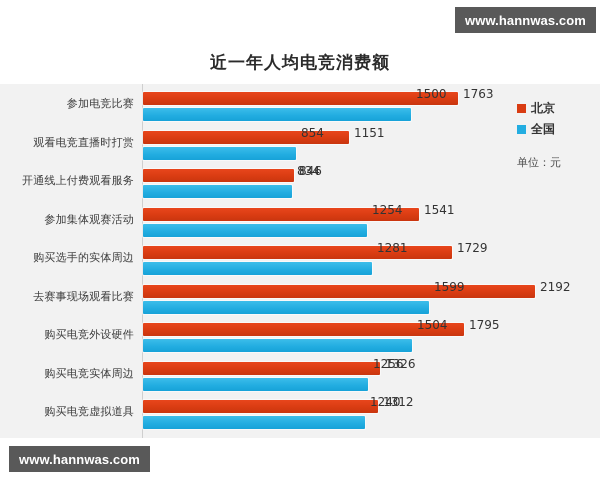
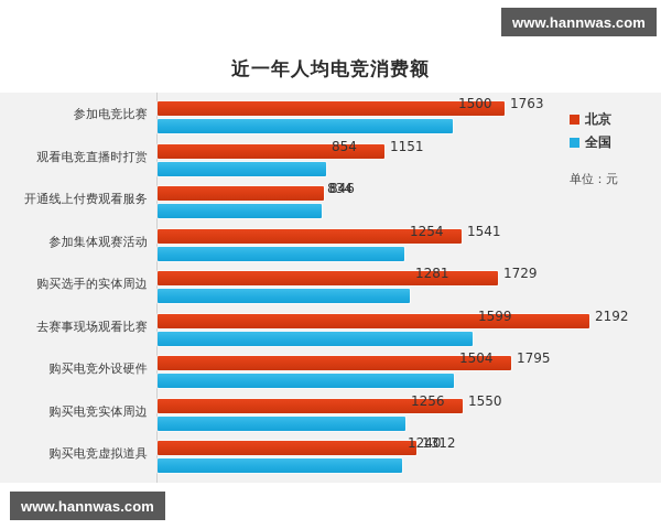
北京/购买电竞实体周边: 1326 -> 1550
